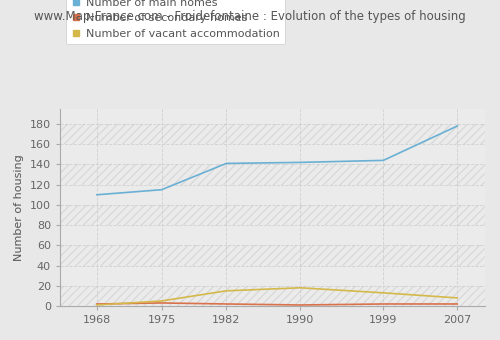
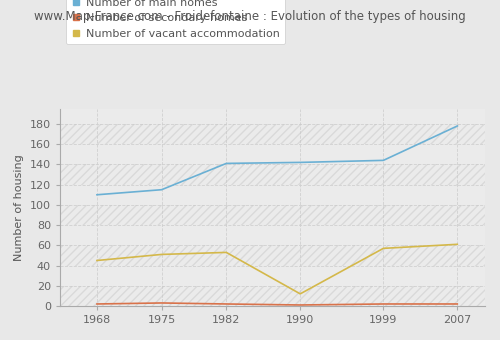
Number of vacant accommodation/1968: 1 -> 45
Number of vacant accommodation/1975: 5 -> 51
Number of vacant accommodation/1982: 15 -> 53
Number of vacant accommodation/1990: 18 -> 12
Number of vacant accommodation/1999: 13 -> 57
Number of vacant accommodation/2007: 8 -> 61
